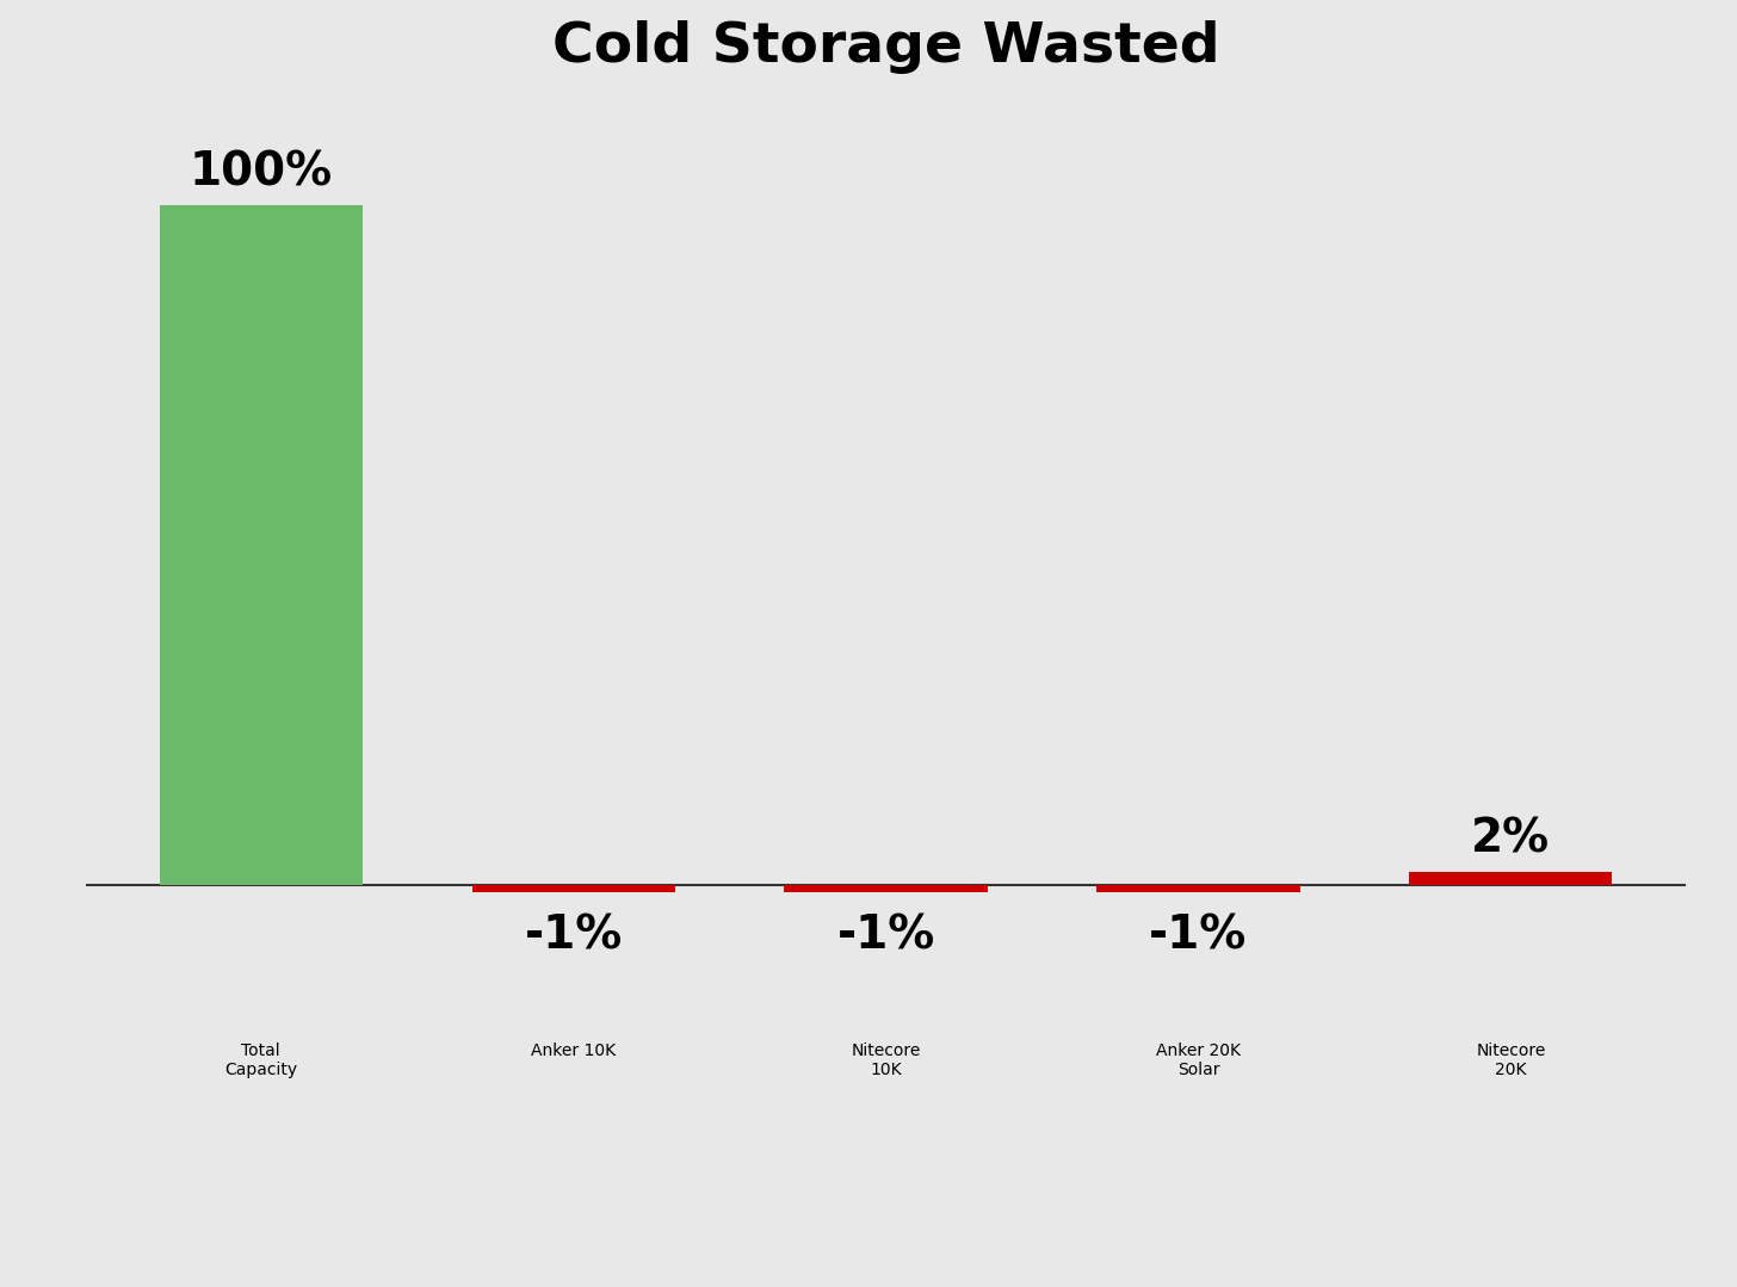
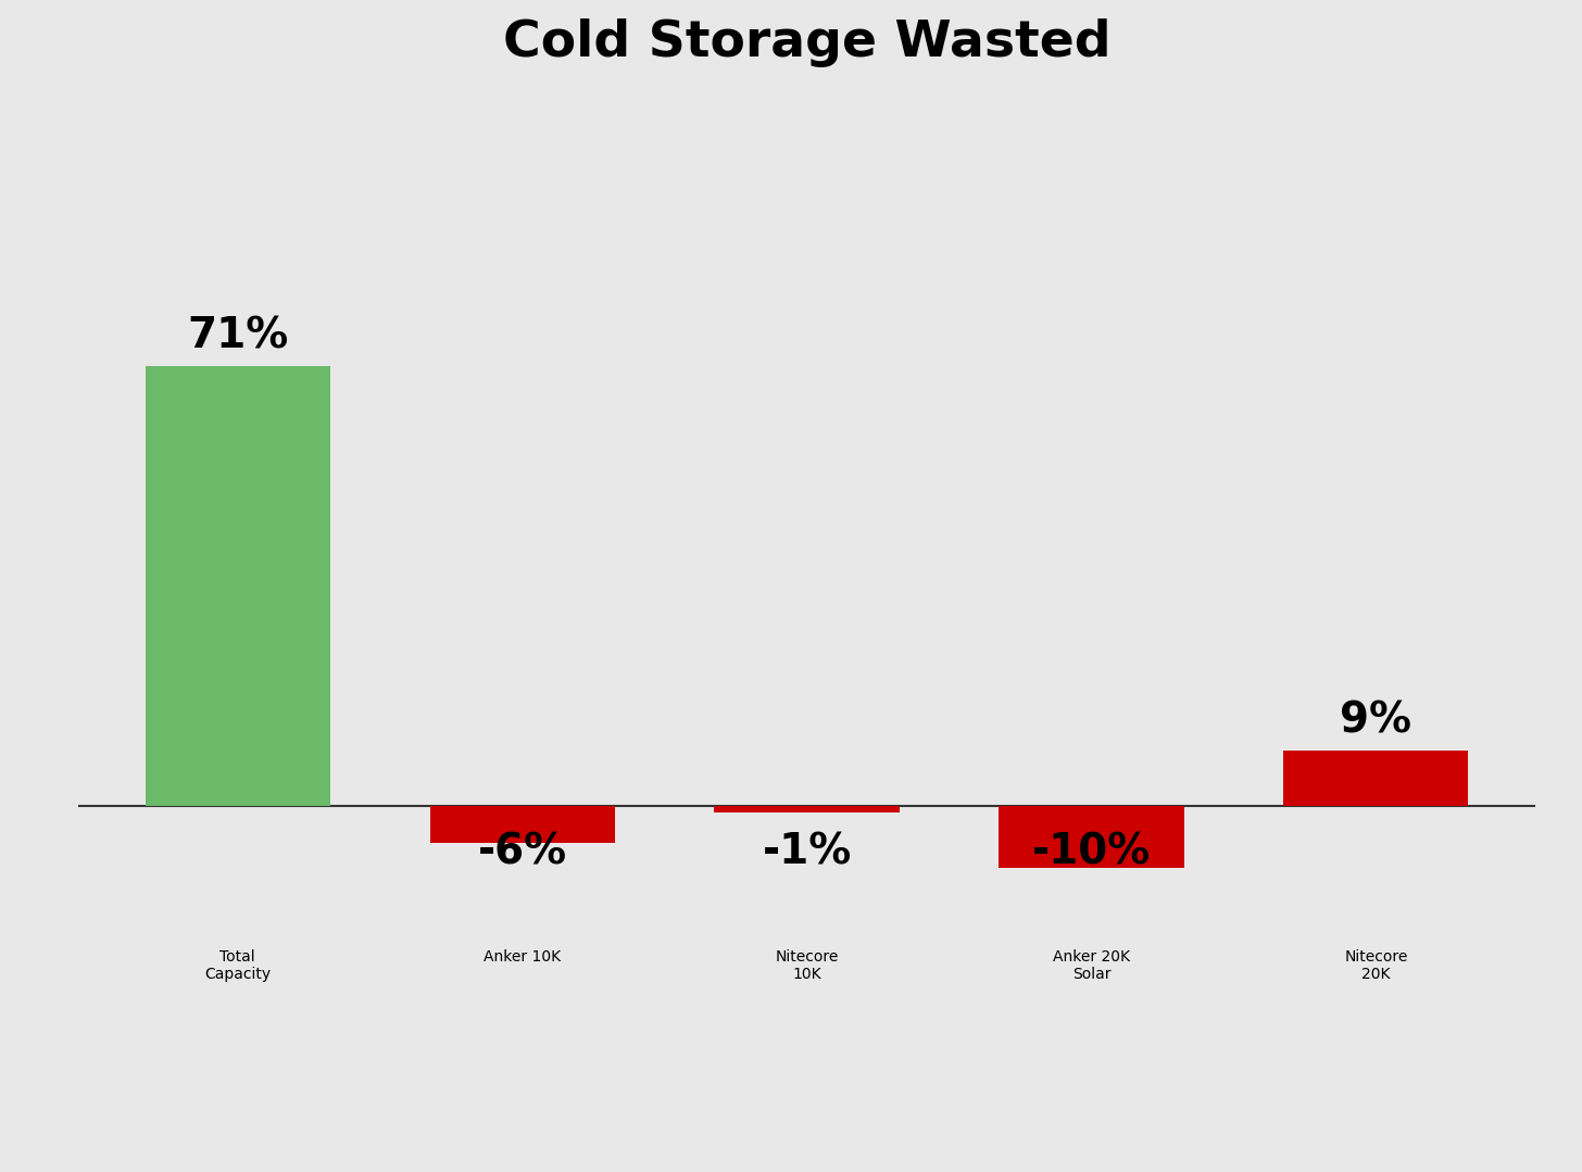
Total Capacity: 100% -> 71%
Anker 10K: -1% -> -6%
Anker 20K Solar: -1% -> -10%
Nitecore 20K: 2% -> 9%
